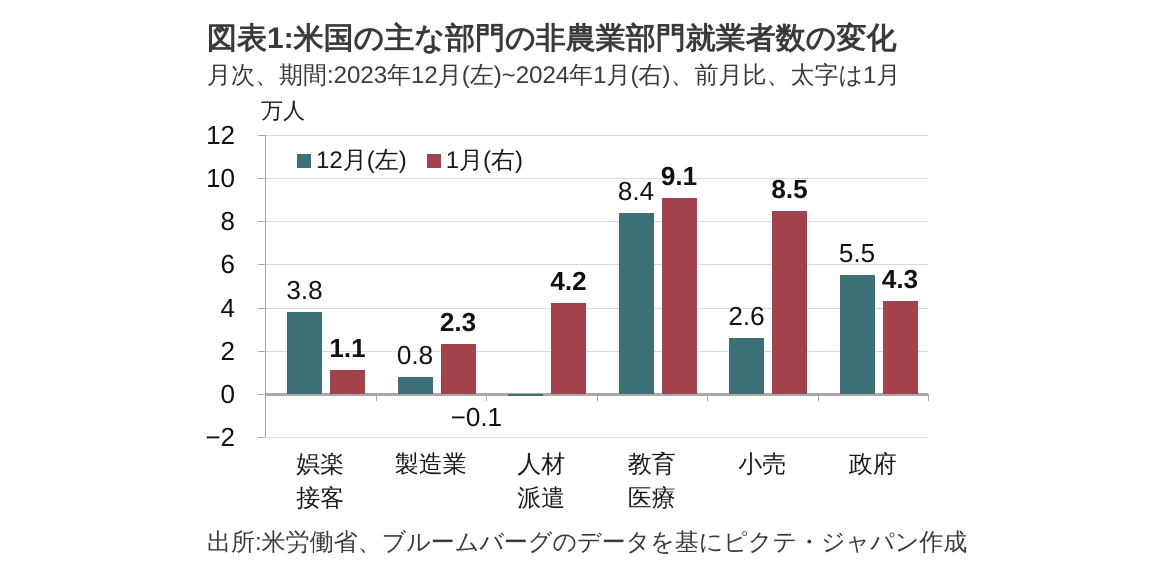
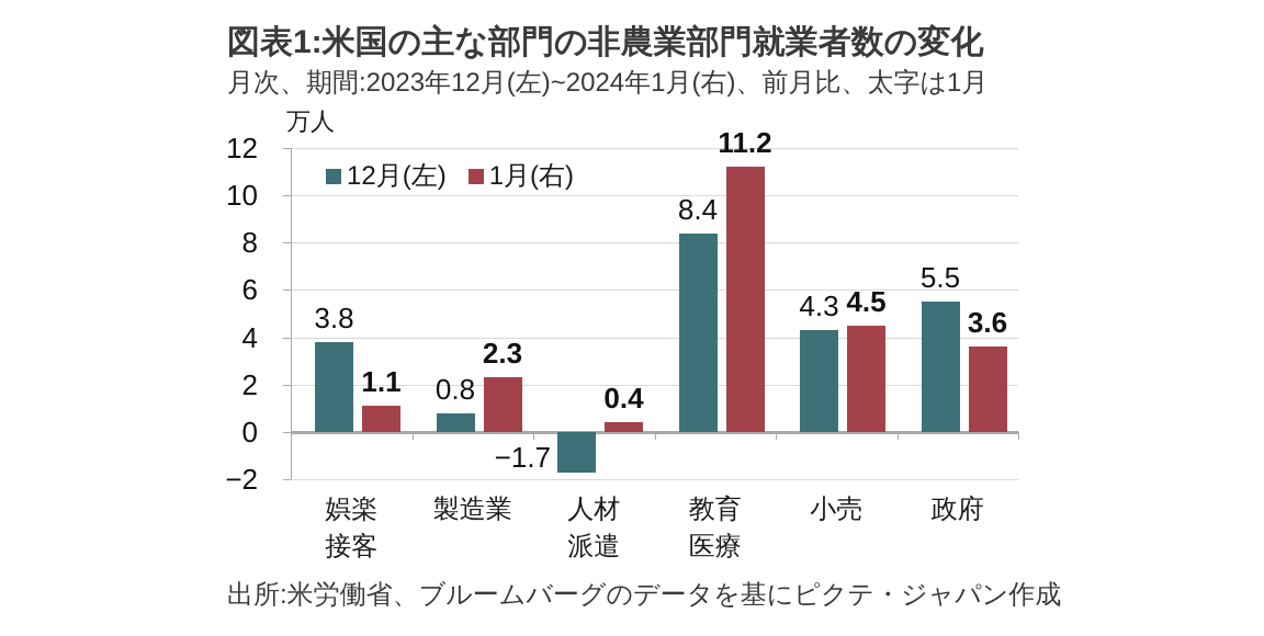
12月(左)/人材 派遣: −0.1 -> −1.7
1月(右)/人材 派遣: 4.2 -> 0.4
1月(右)/教育 医療: 9.1 -> 11.2
12月(左)/小売: 2.6 -> 4.3
1月(右)/小売: 8.5 -> 4.5
1月(右)/政府: 4.3 -> 3.6
